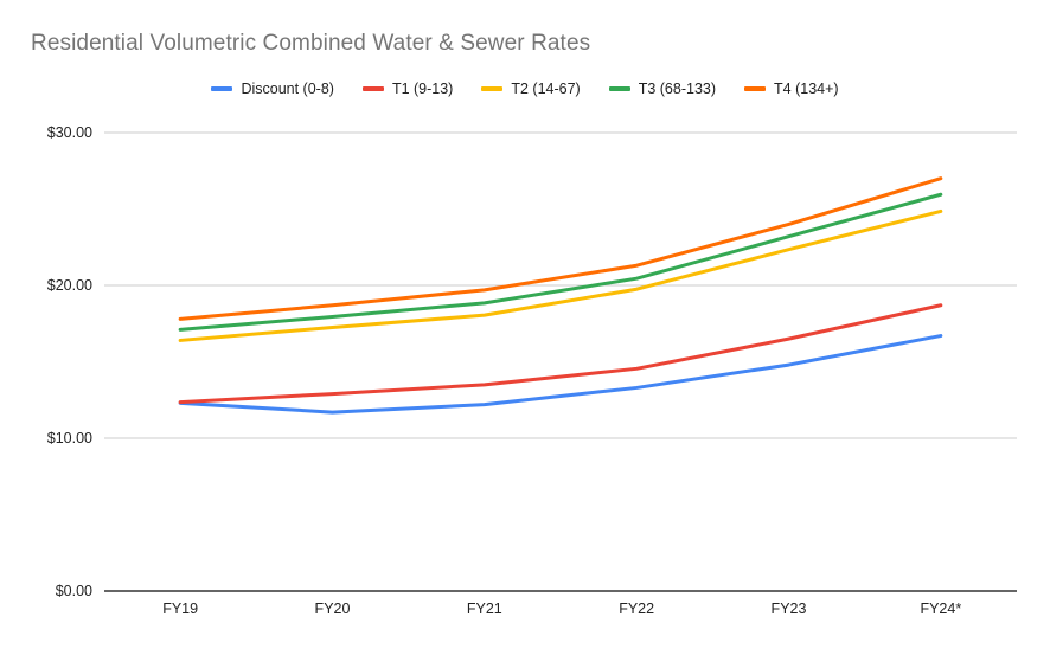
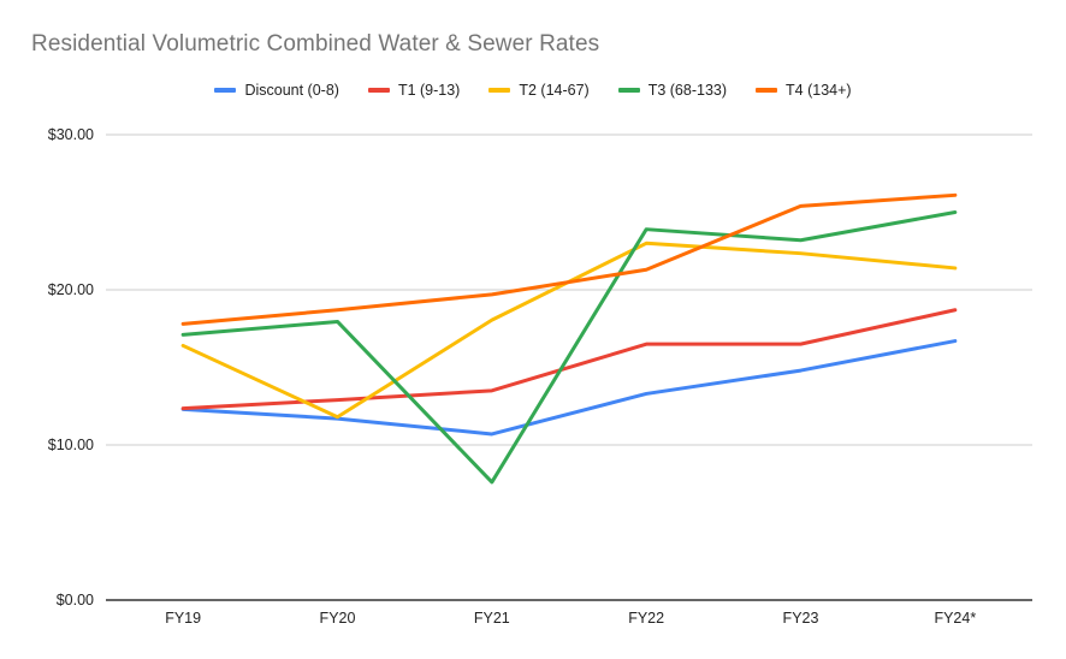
T2 (14-67)/FY20: $17.2 -> $11.8
Discount (0-8)/FY21: $12.2 -> $10.7
T3 (68-133)/FY21: $18.9 -> $7.6
T1 (9-13)/FY22: $14.6 -> $16.5
T2 (14-67)/FY22: $19.8 -> $23.0
T3 (68-133)/FY22: $20.4 -> $23.9
T4 (134+)/FY23: $24.0 -> $25.4
T2 (14-67)/FY24*: $24.9 -> $21.4
T3 (68-133)/FY24*: $25.9 -> $25.0
T4 (134+)/FY24*: $27.0 -> $26.1
